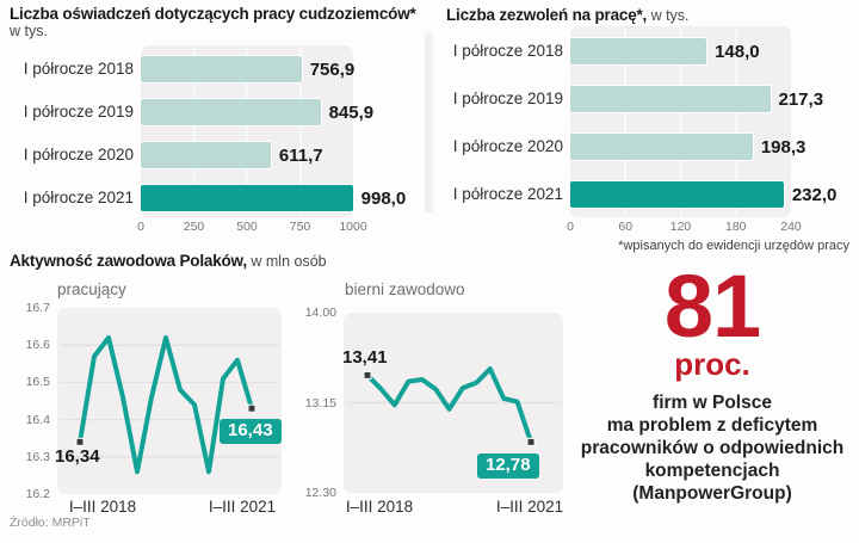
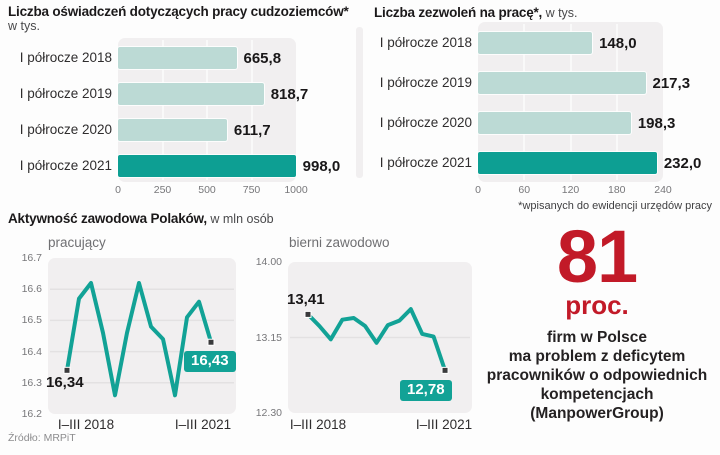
Liczba oświadczeń dotyczących pracy cudzoziemców*/I półrocze 2018: 756,9 -> 665,8
Liczba oświadczeń dotyczących pracy cudzoziemców*/I półrocze 2019: 845,9 -> 818,7
